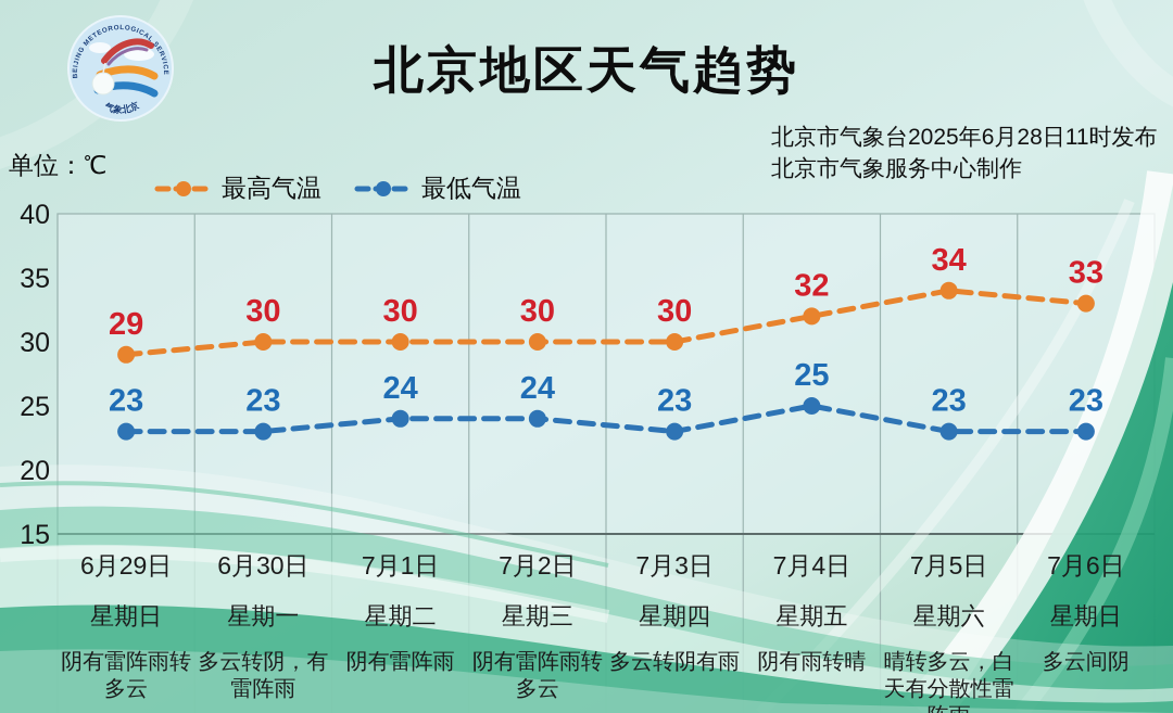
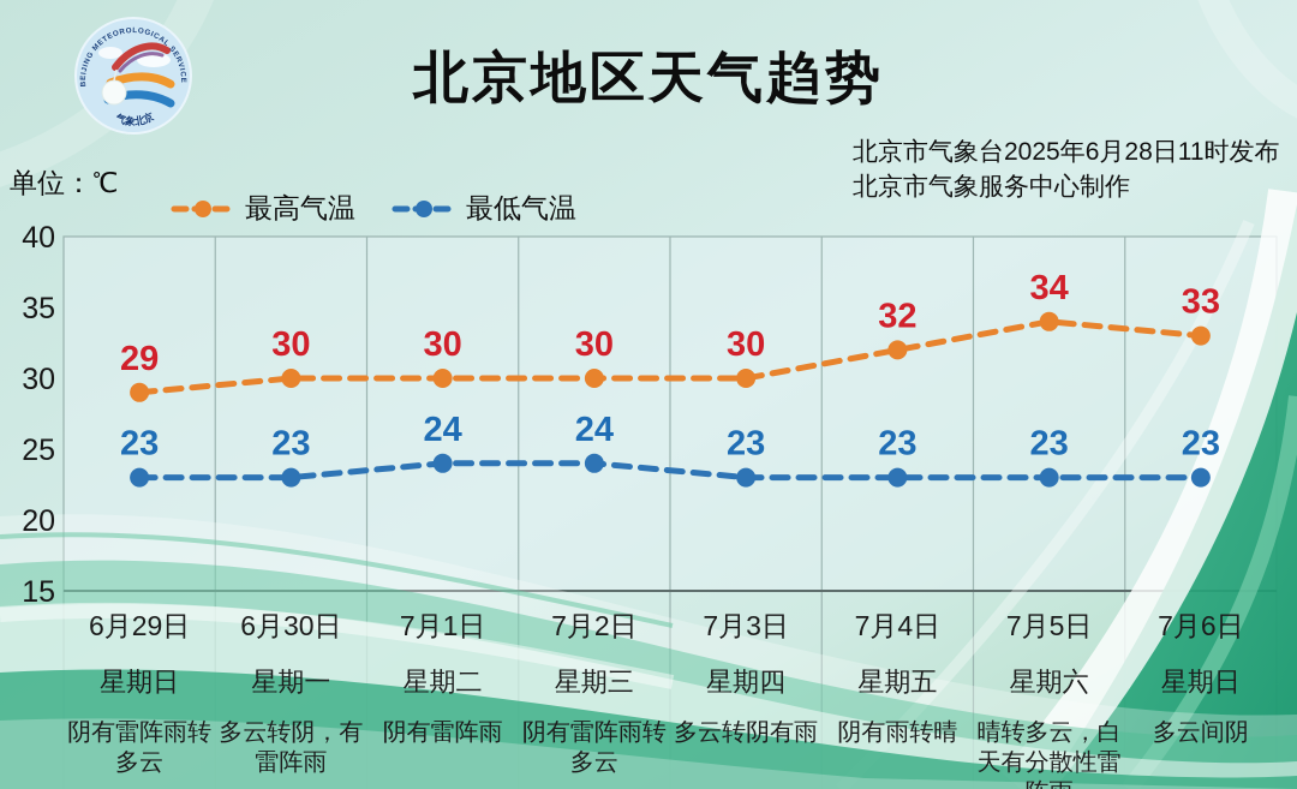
最低气温/7月4日: 25 -> 23
